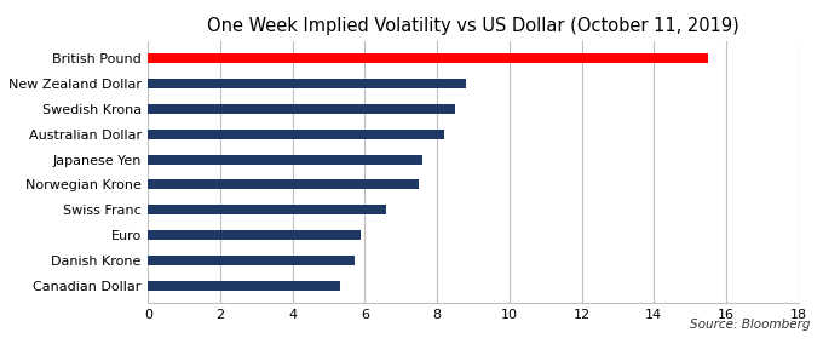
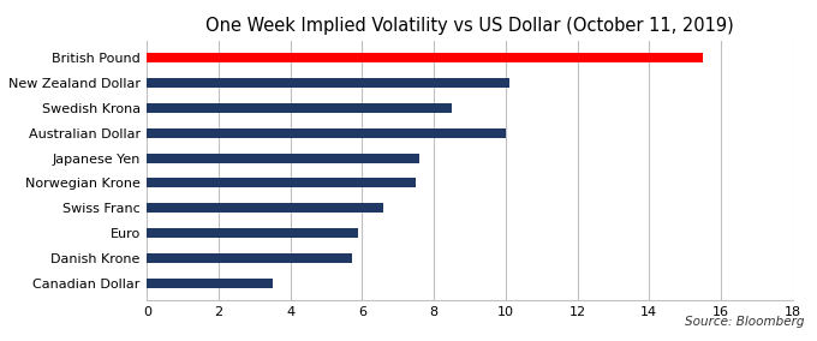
New Zealand Dollar: 8.8 -> 10.1
Australian Dollar: 8.2 -> 10.0
Canadian Dollar: 5.3 -> 3.5
